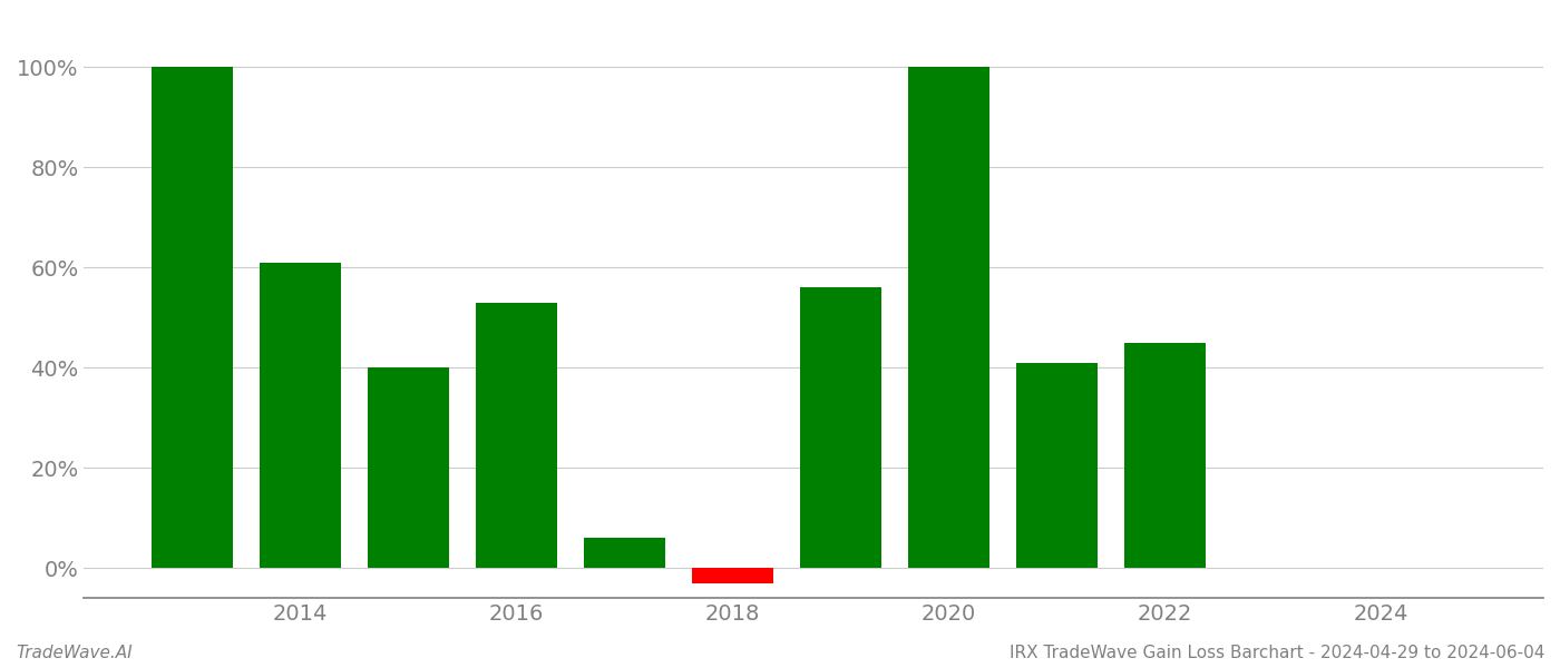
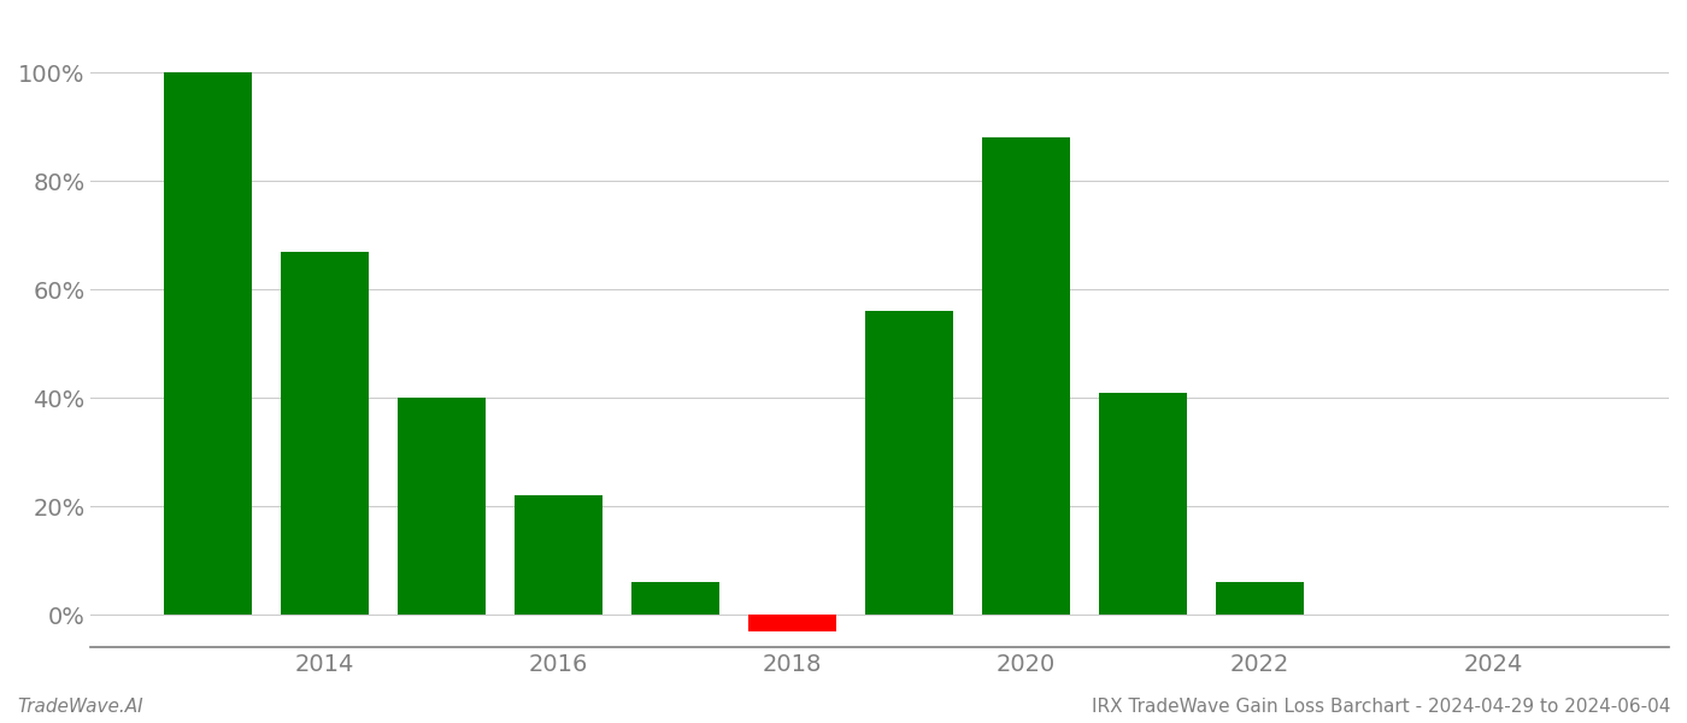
2014: 61% -> 67%
2016: 53% -> 22%
2020: 100% -> 88%
2022: 45% -> 6%
